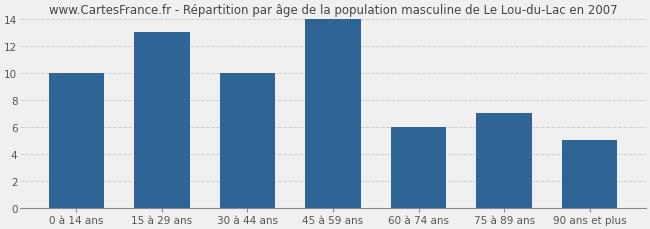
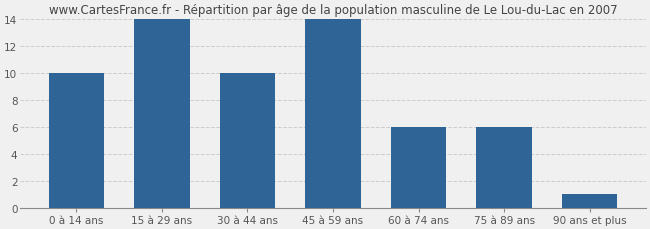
15 à 29 ans: 13 -> 14
75 à 89 ans: 7 -> 6
90 ans et plus: 5 -> 1
